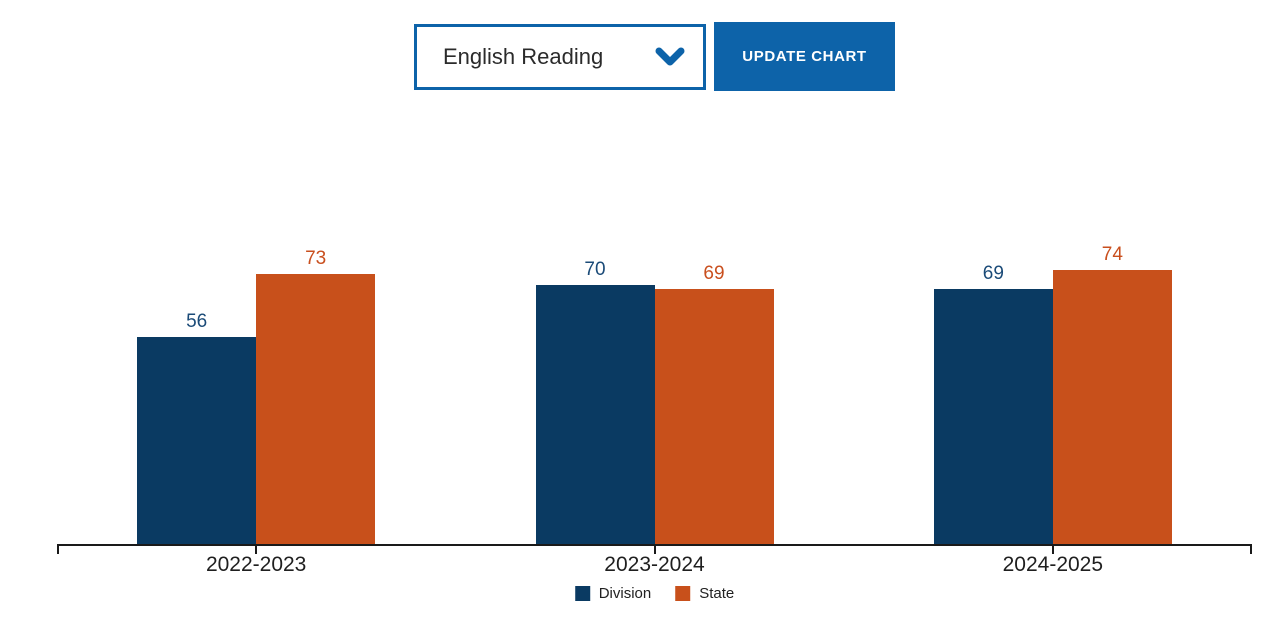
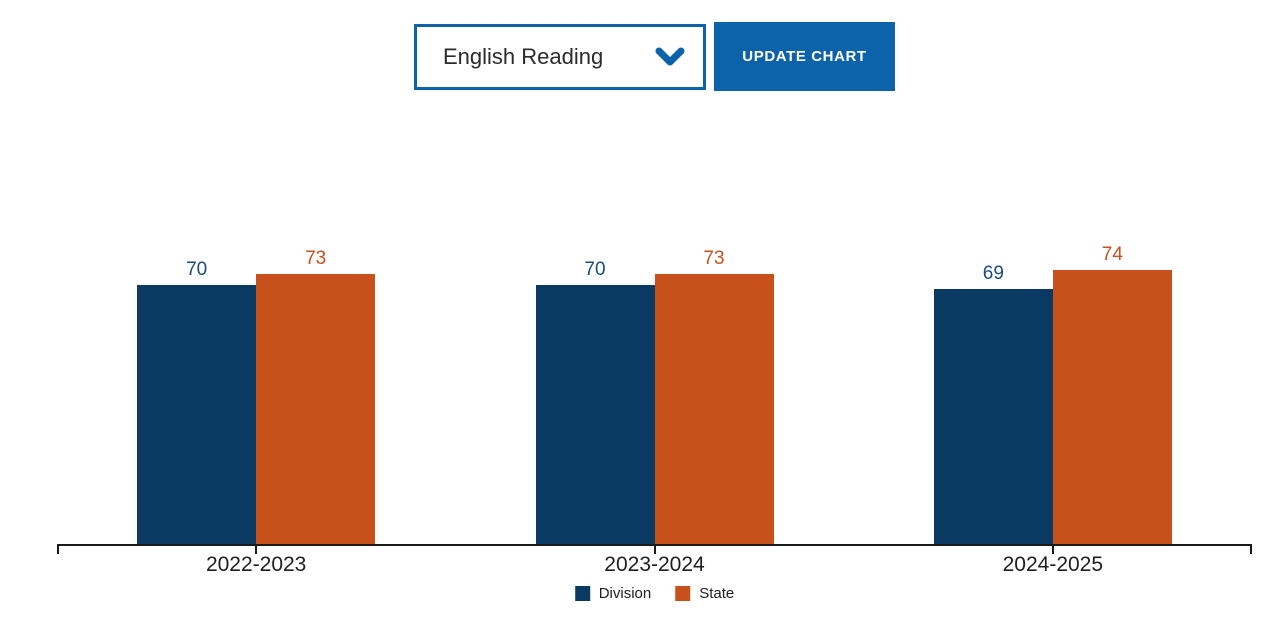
Division/2022-2023: 56 -> 70
State/2023-2024: 69 -> 73
